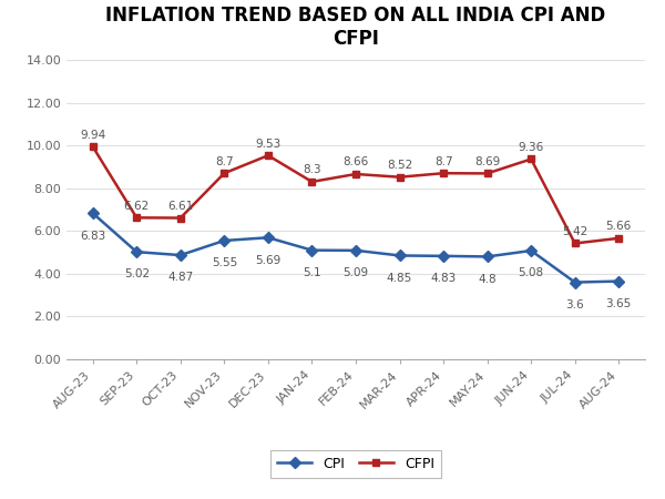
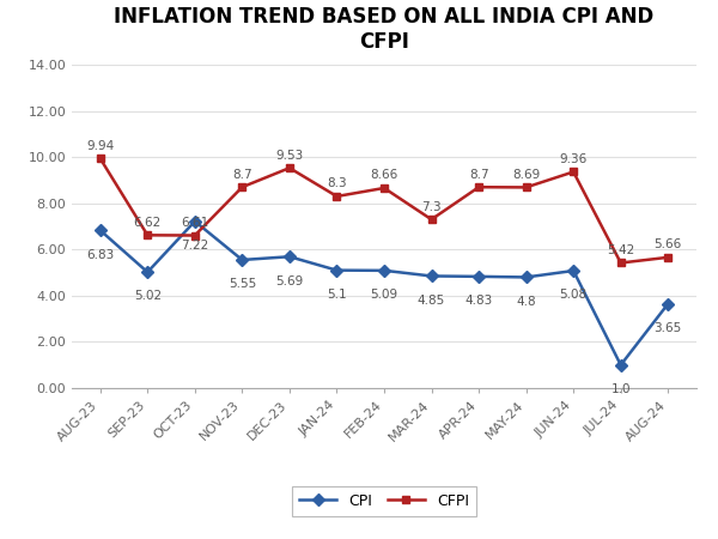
CPI/OCT-23: 4.87 -> 7.22
CFPI/MAR-24: 8.52 -> 7.3
CPI/JUL-24: 3.6 -> 1.0
